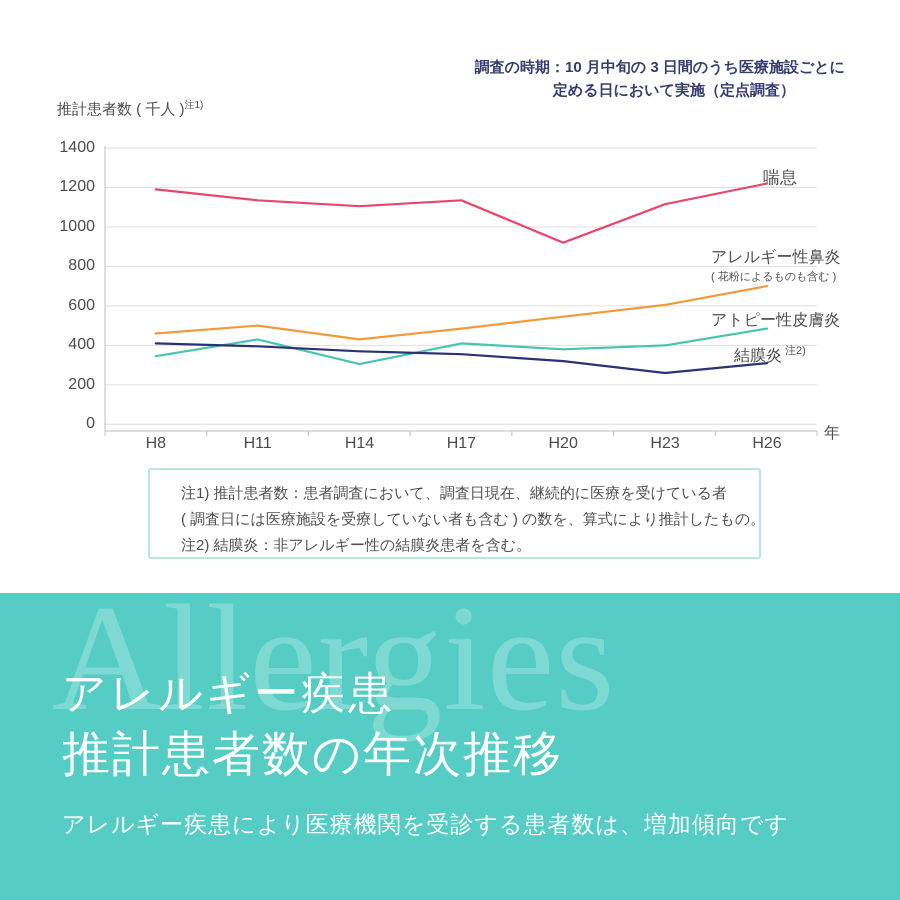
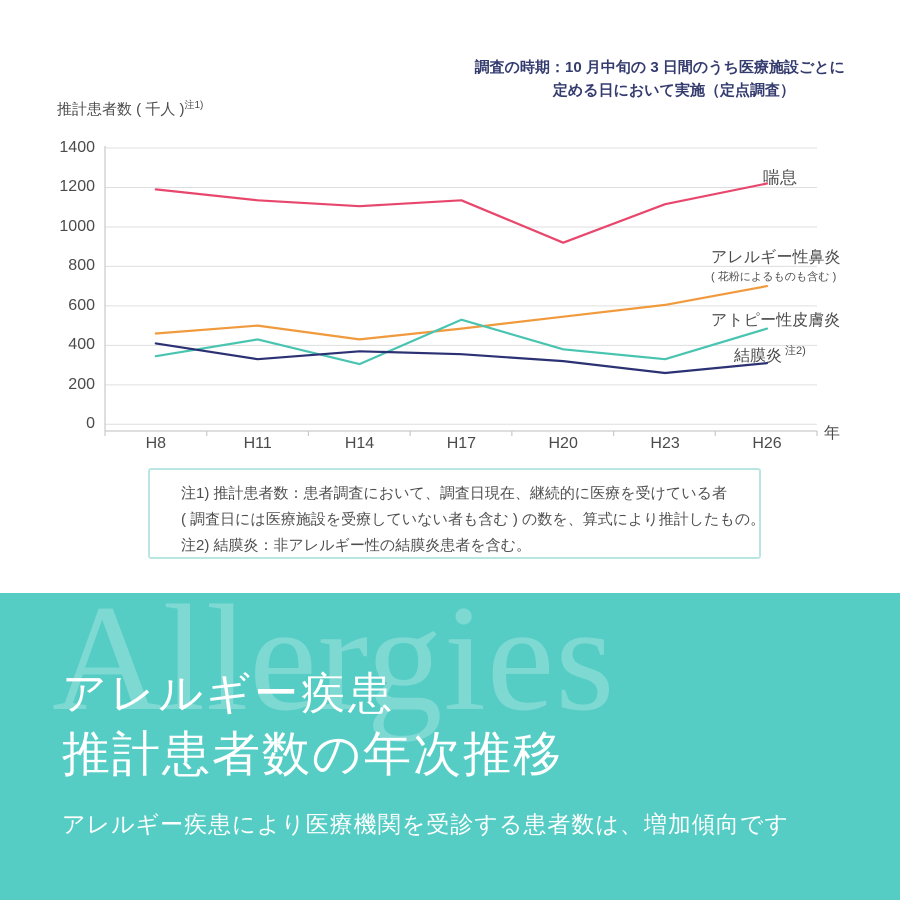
結膜炎/H11: 400 -> 330
アトピー性皮膚炎/H17: 410 -> 530
アトピー性皮膚炎/H23: 400 -> 330
